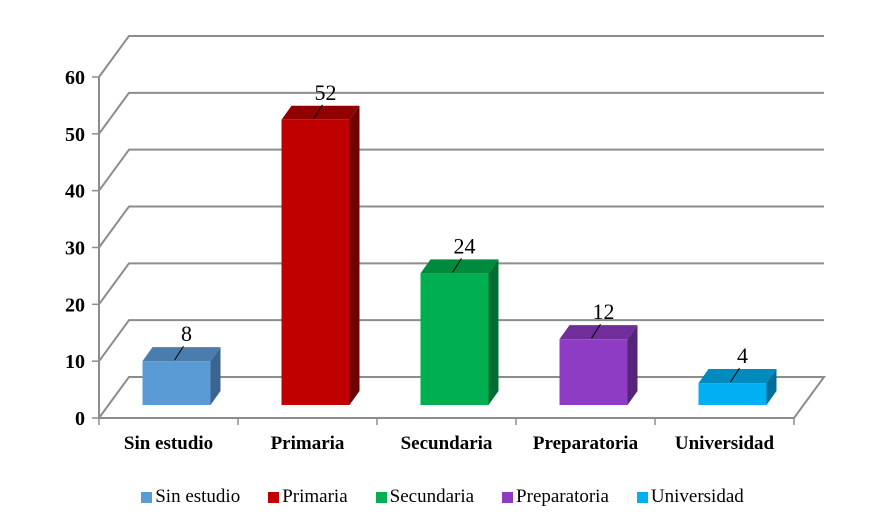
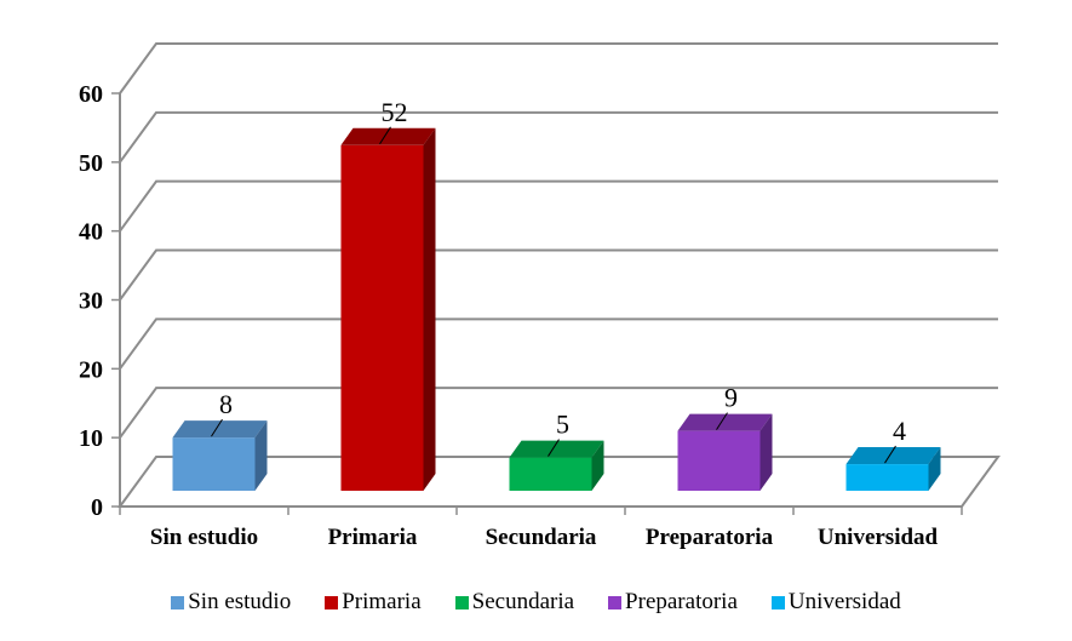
Secundaria: 24 -> 5
Preparatoria: 12 -> 9
